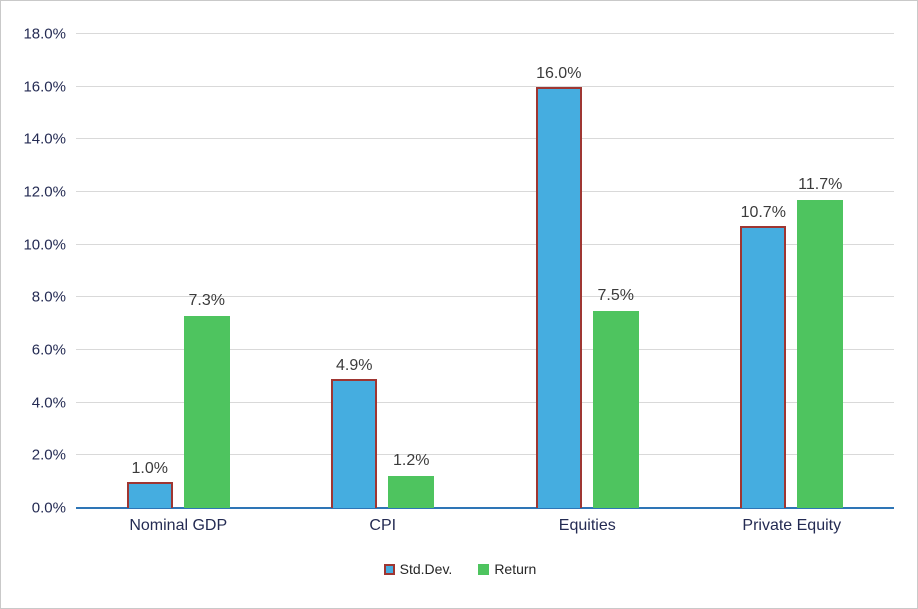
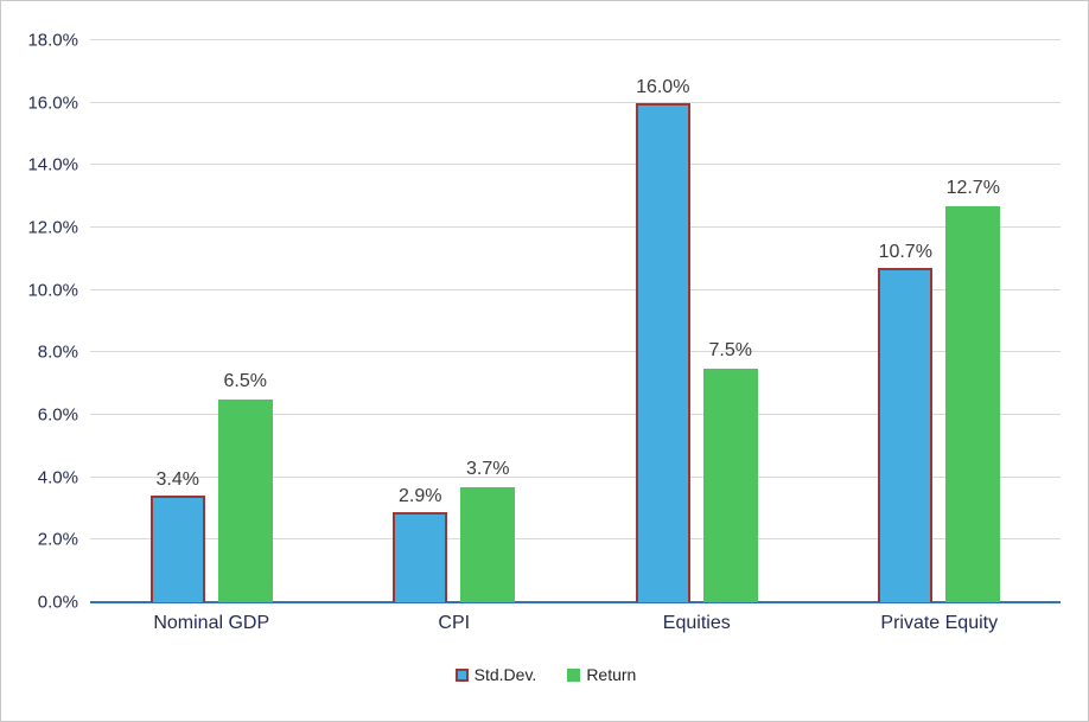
Std.Dev./Nominal GDP: 1.0% -> 3.4%
Return/Nominal GDP: 7.3% -> 6.5%
Std.Dev./CPI: 4.9% -> 2.9%
Return/CPI: 1.2% -> 3.7%
Return/Private Equity: 11.7% -> 12.7%
